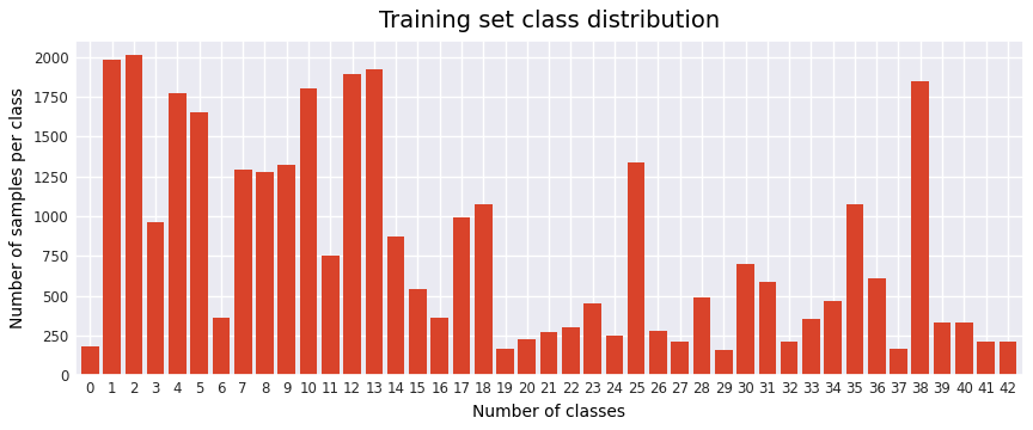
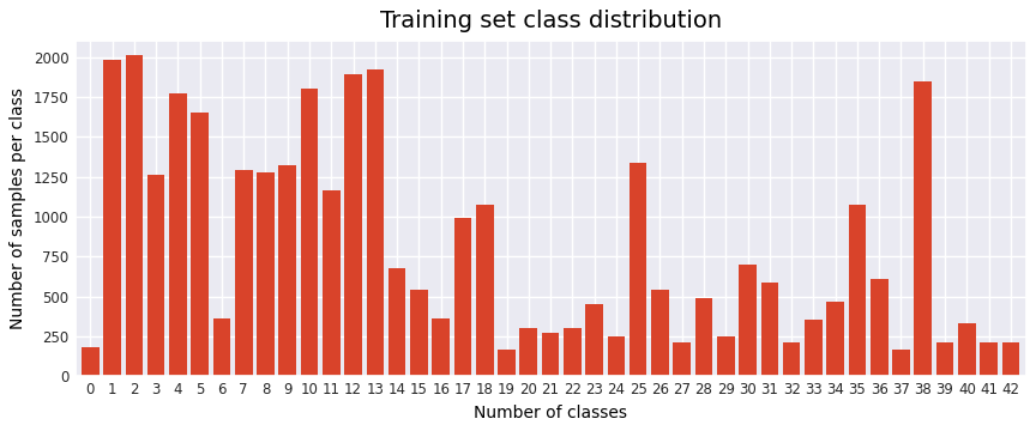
3: 960 -> 1260
11: 750 -> 1160
14: 870 -> 680
20: 230 -> 300
26: 280 -> 540
29: 160 -> 250
39: 330 -> 220
